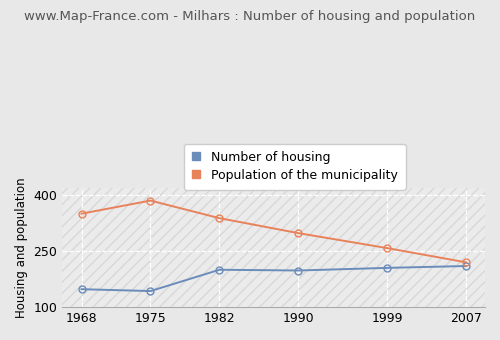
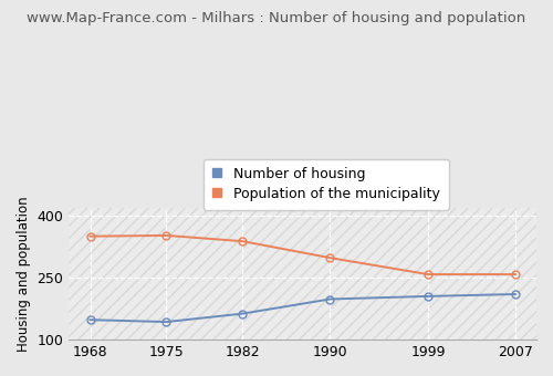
Population of the municipality/1975: 385 -> 352
Number of housing/1982: 200 -> 163
Population of the municipality/2007: 220 -> 258
